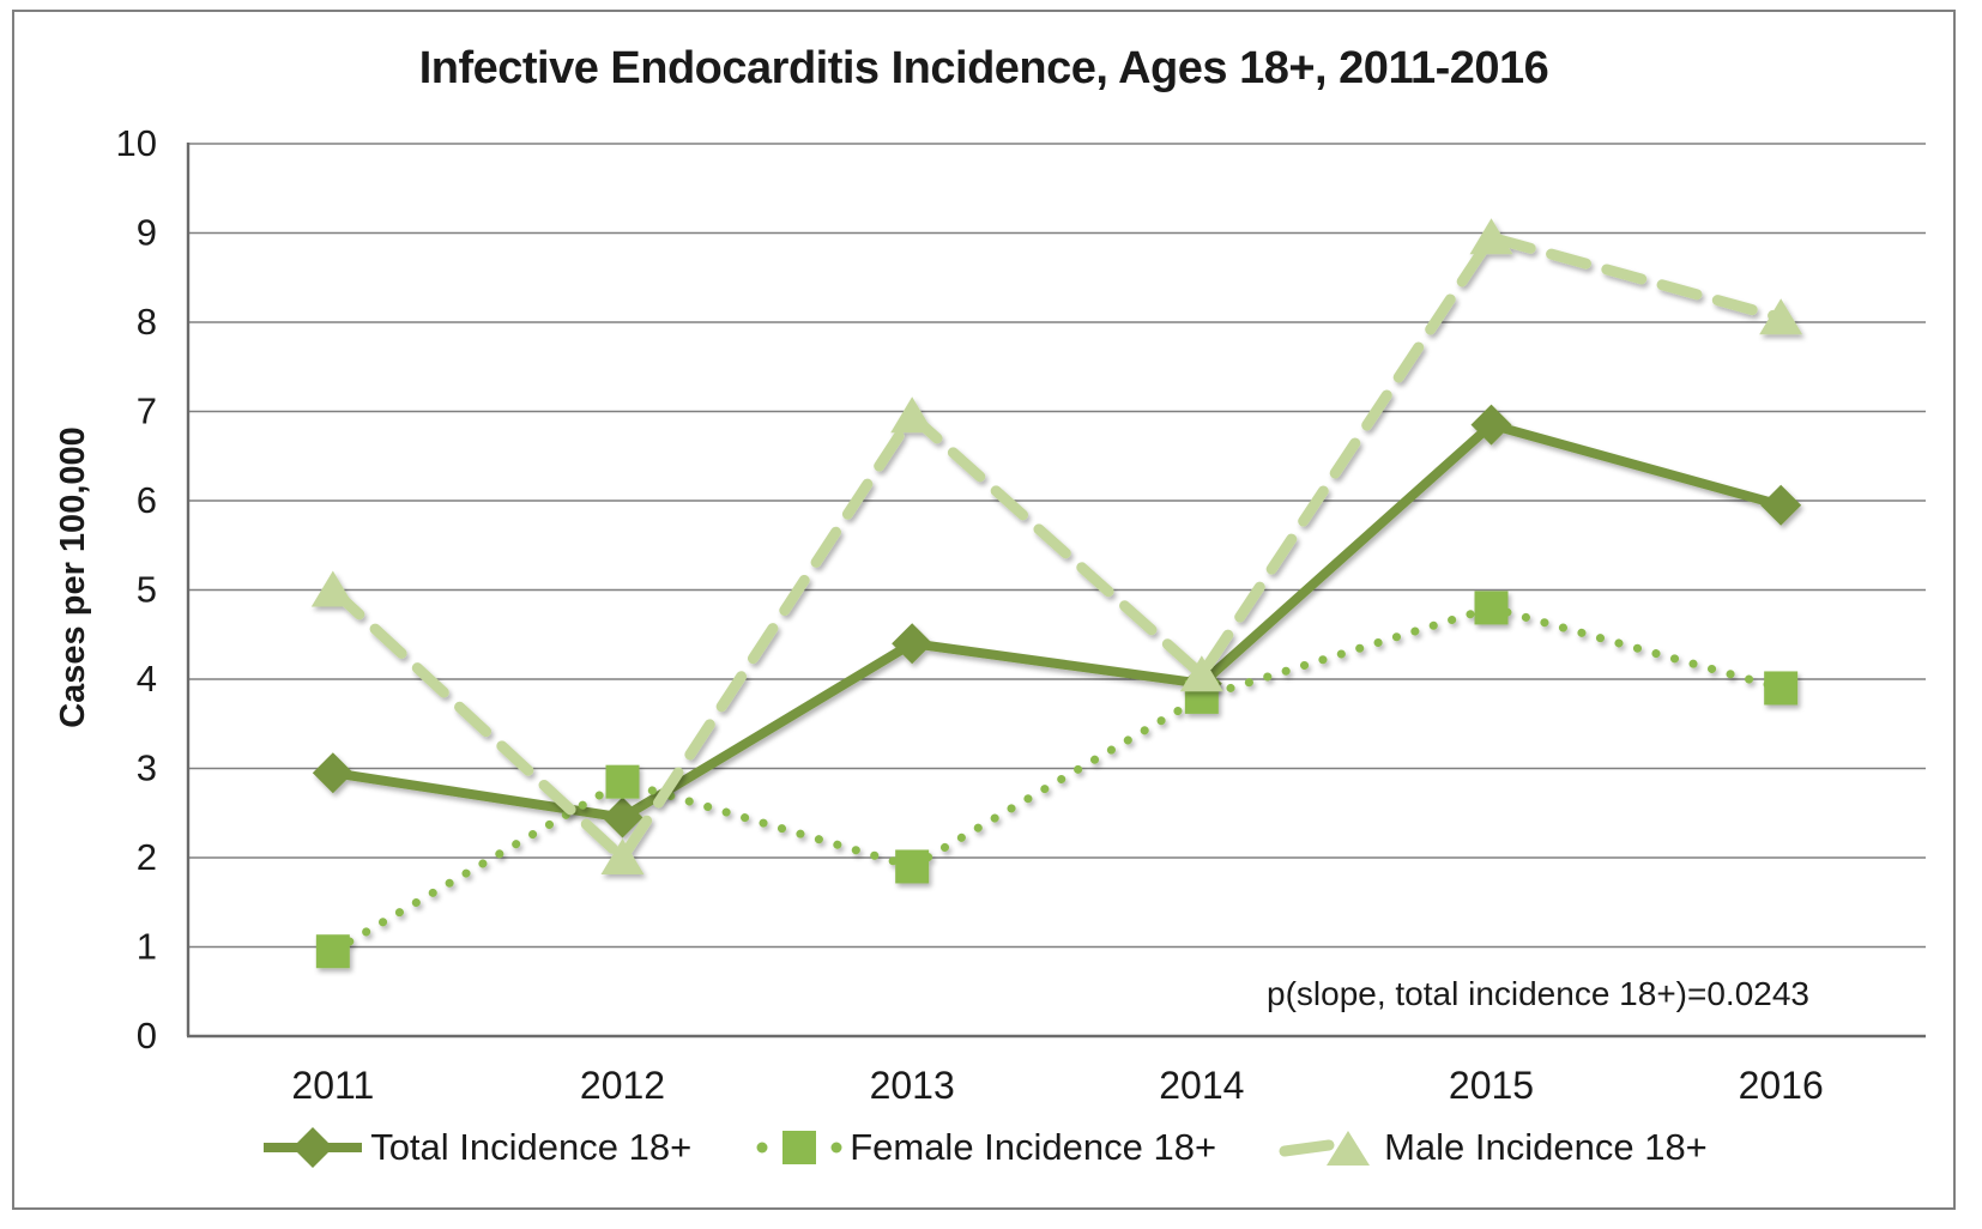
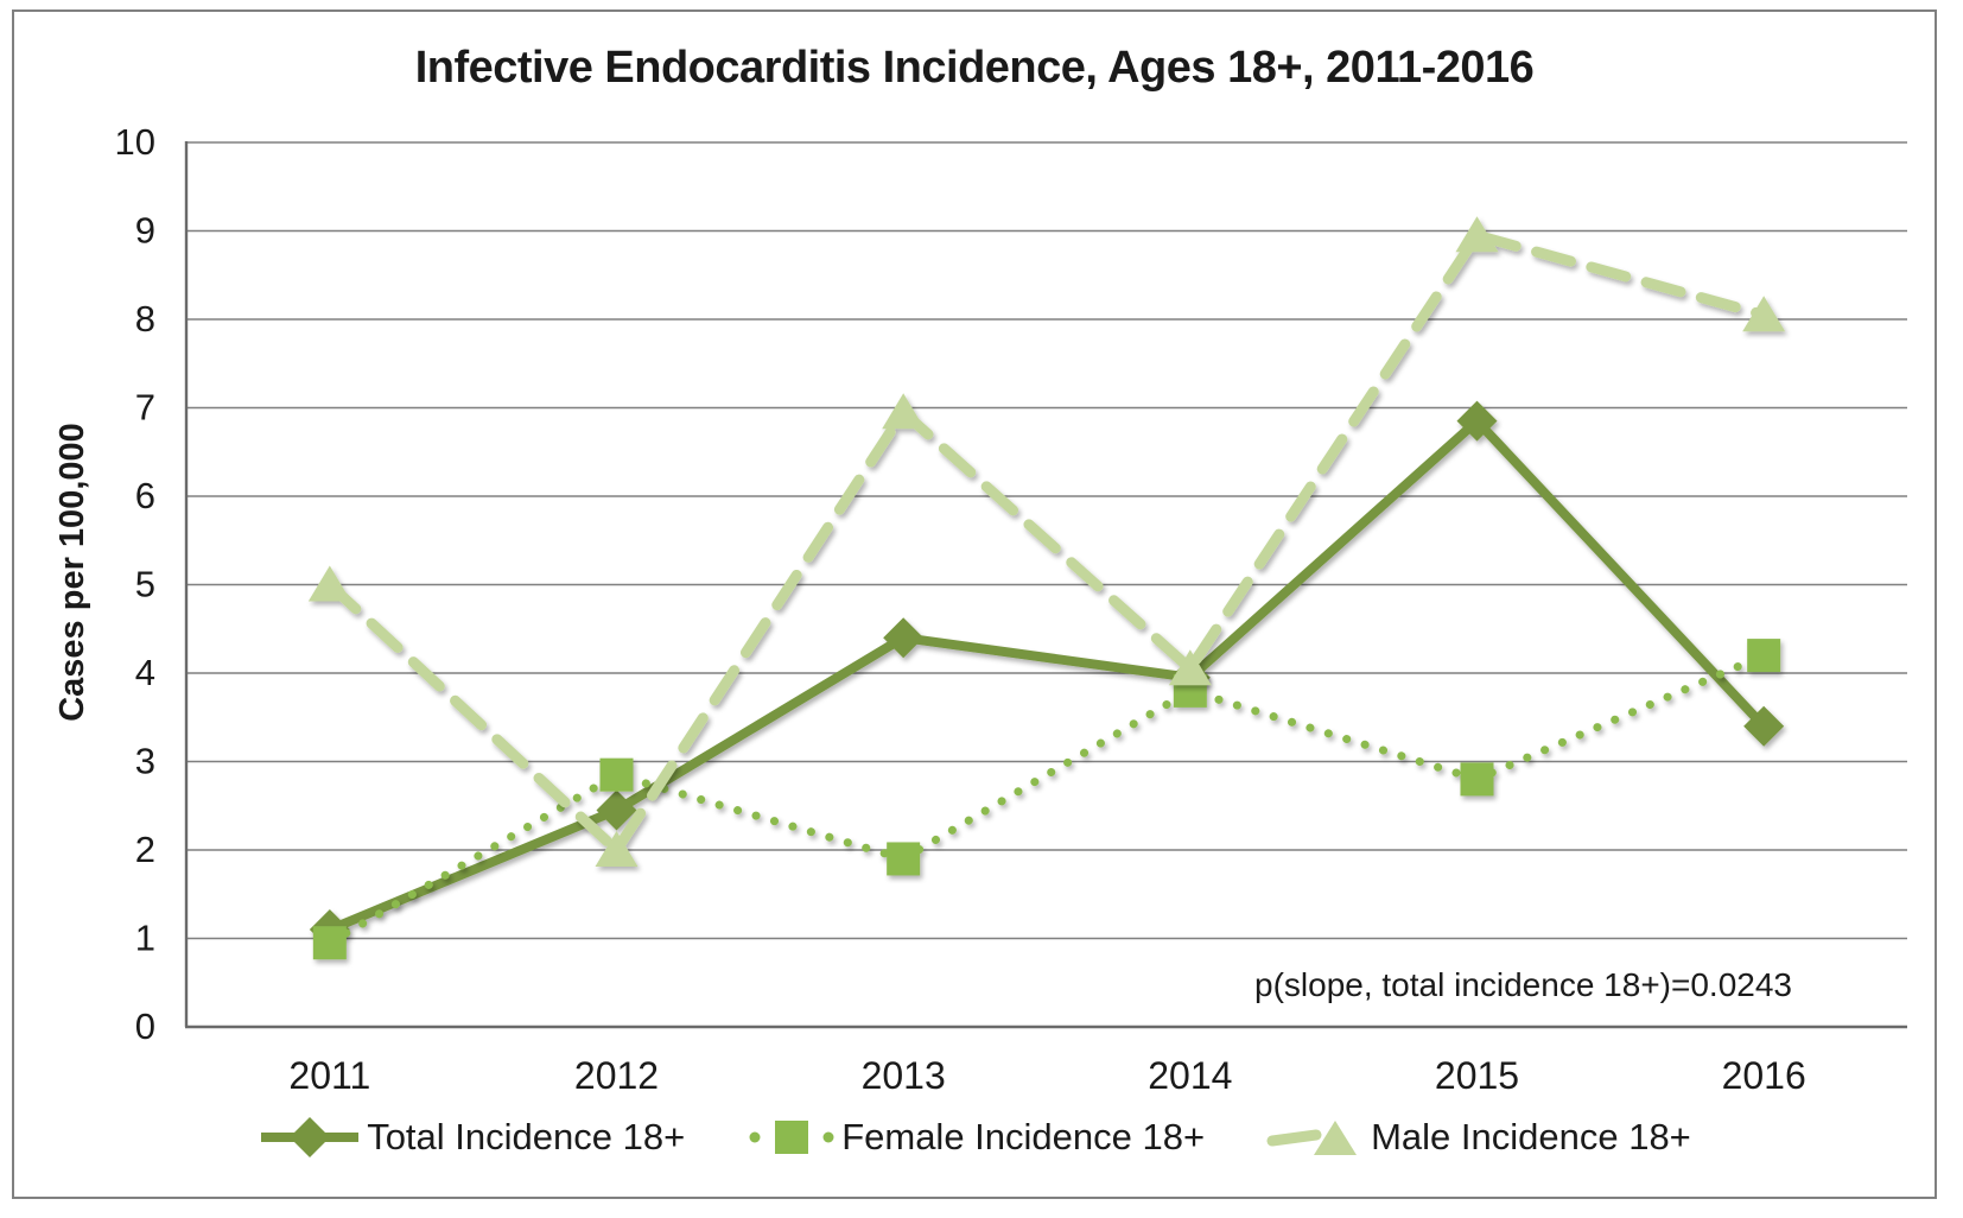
Total Incidence 18+/2011: 3.0 -> 1.1
Female Incidence 18+/2015: 4.8 -> 2.8
Total Incidence 18+/2016: 6.0 -> 3.4
Female Incidence 18+/2016: 3.9 -> 4.2
